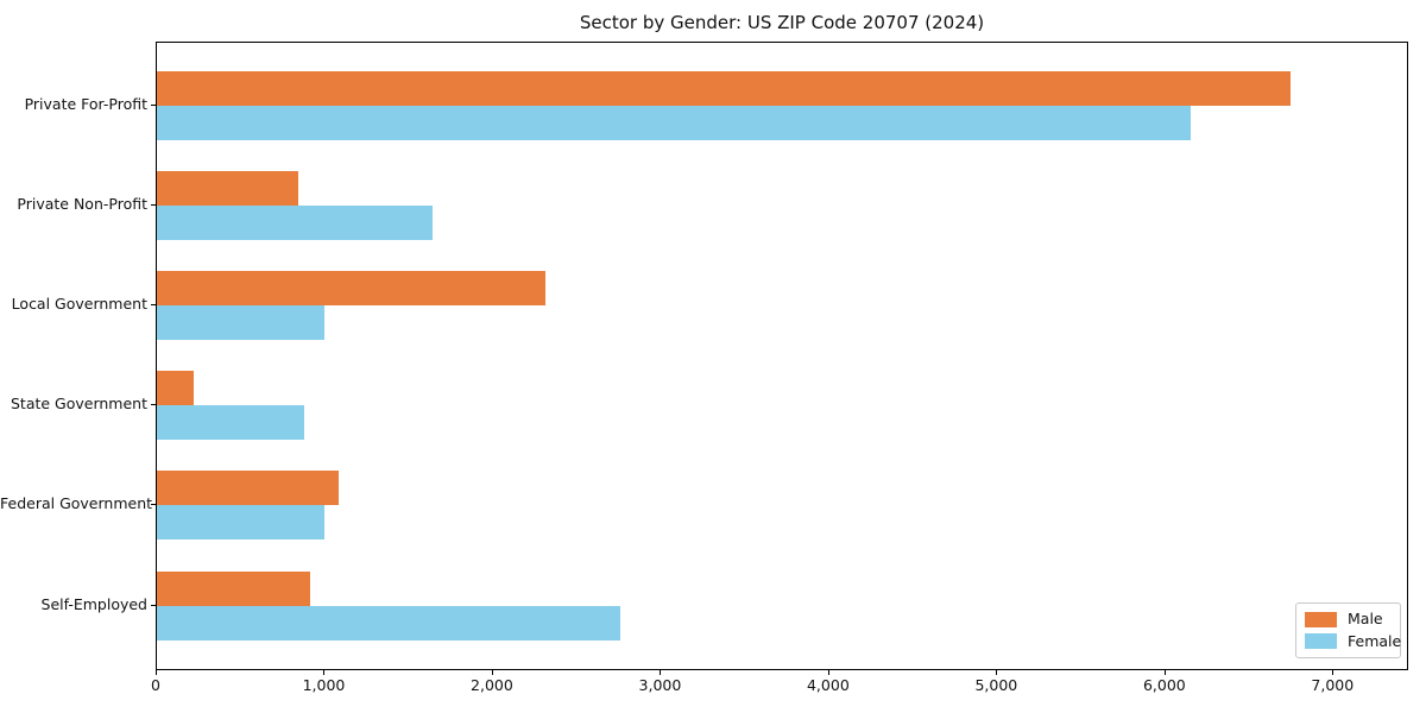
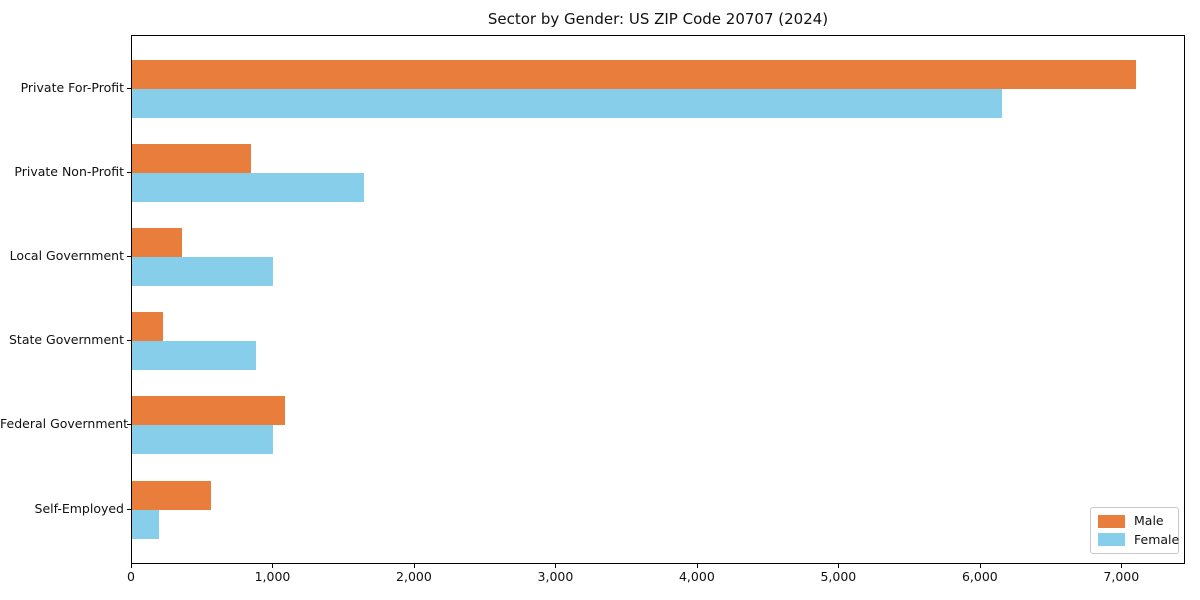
Male/Private For-Profit: 6740 -> 7100
Male/Local Government: 2310 -> 350
Male/Self-Employed: 910 -> 560
Female/Self-Employed: 2760 -> 190
